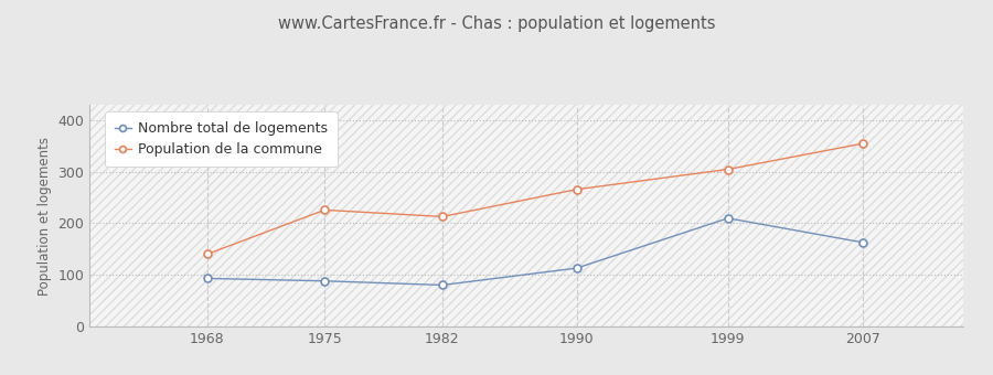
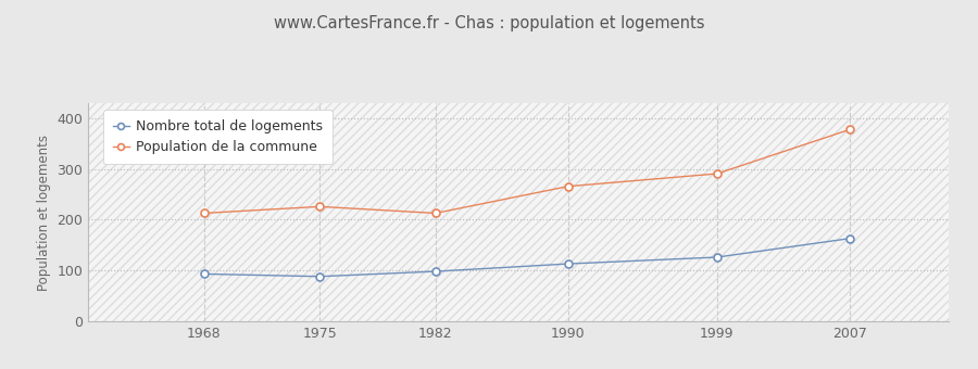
Population de la commune/1968: 140 -> 213
Nombre total de logements/1982: 80 -> 98
Nombre total de logements/1999: 210 -> 126
Population de la commune/1999: 305 -> 291
Population de la commune/2007: 355 -> 378
